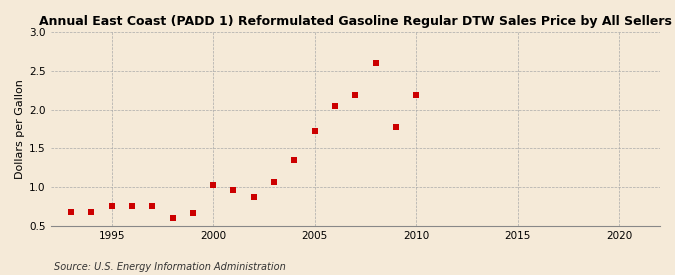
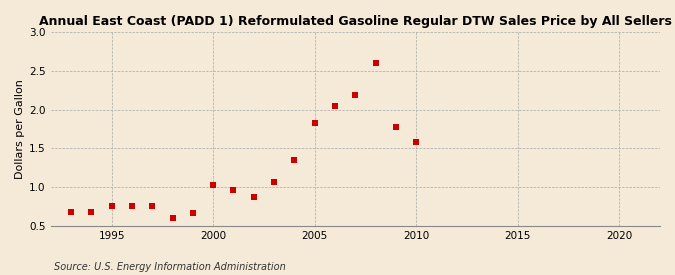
2005: 1.72 -> 1.82
2010: 2.19 -> 1.58
